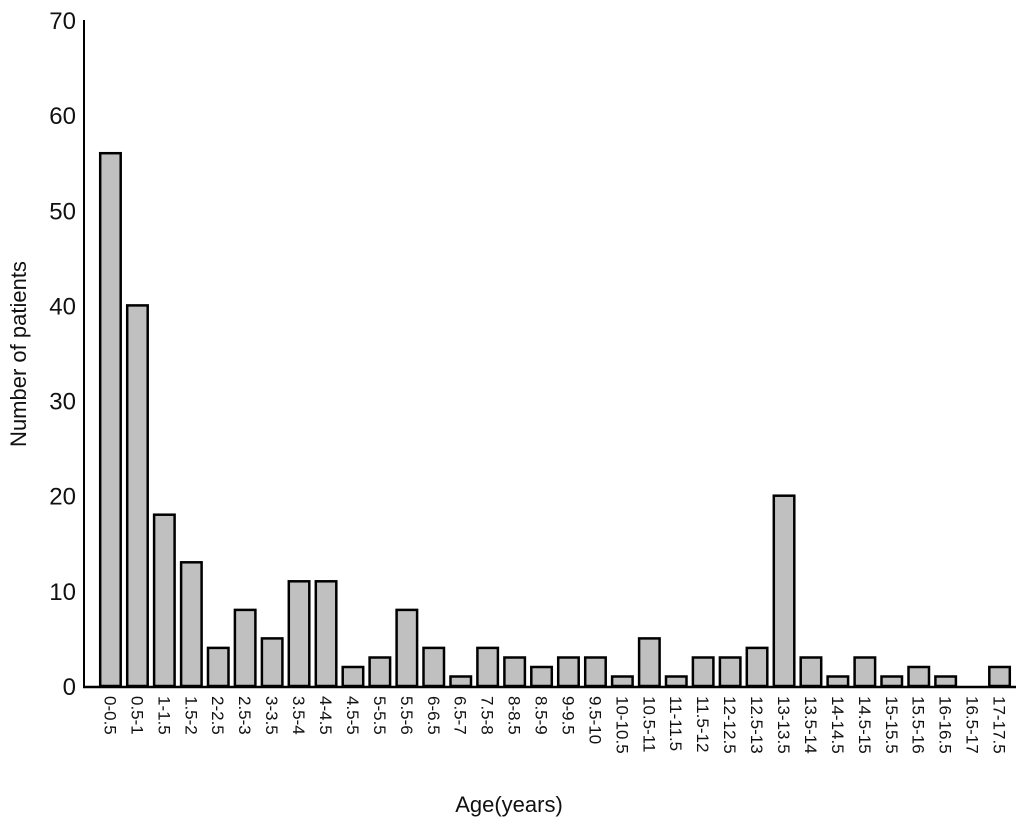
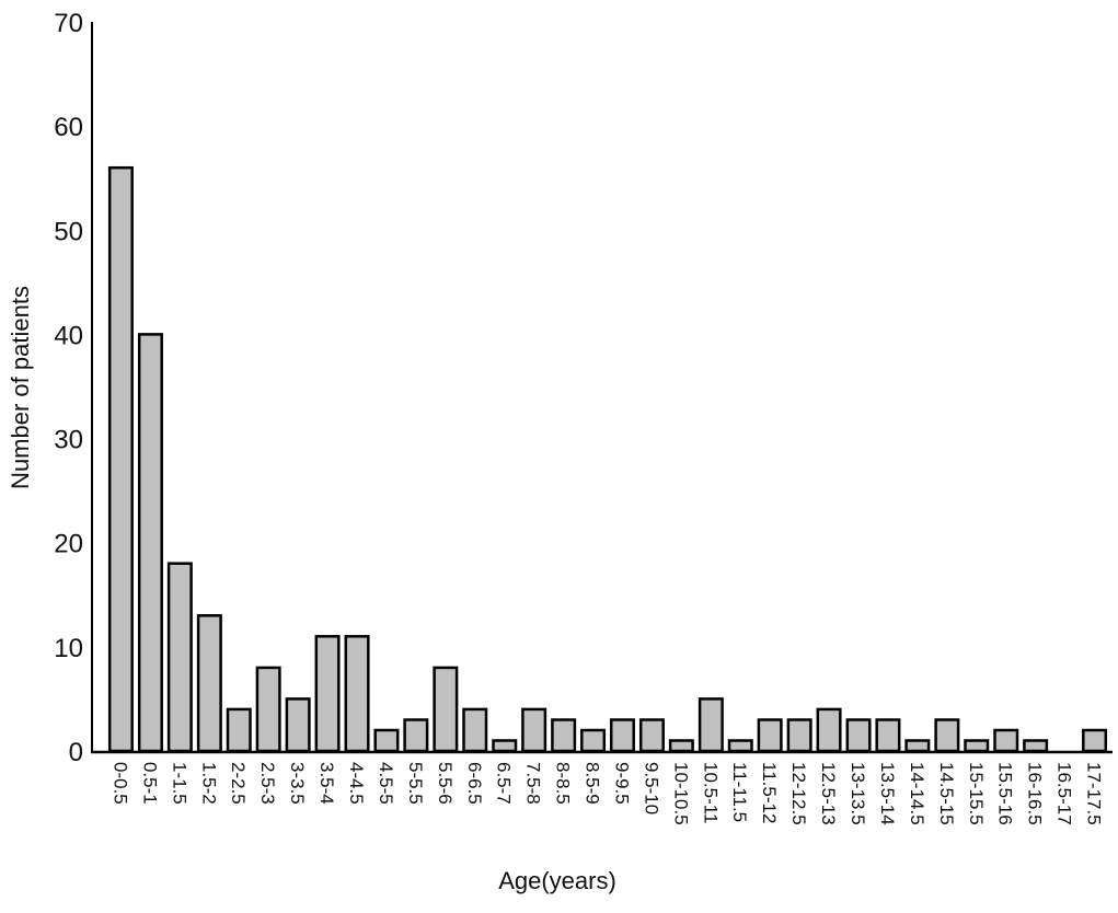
13-13.5: 20 -> 3
